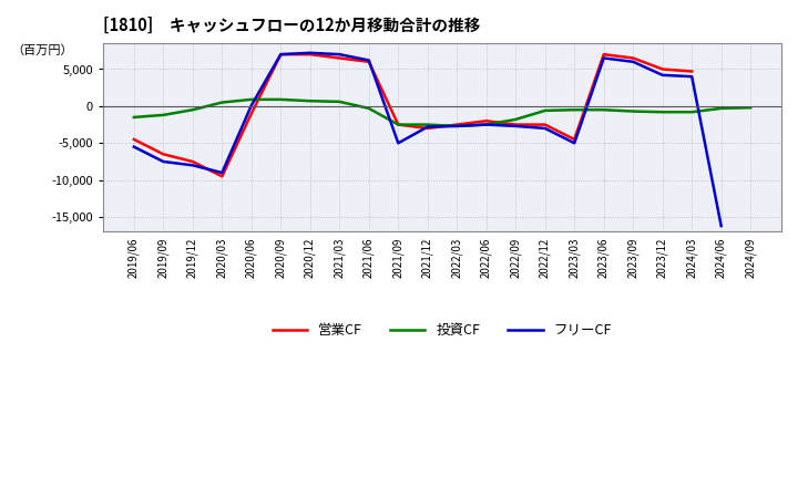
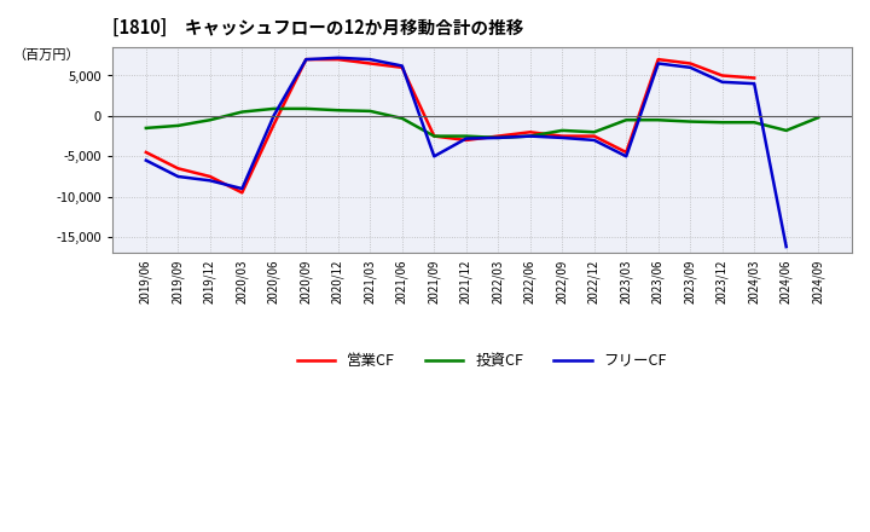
投資CF/2022/12: -600 -> -2,000
投資CF/2024/06: -300 -> -1,800
